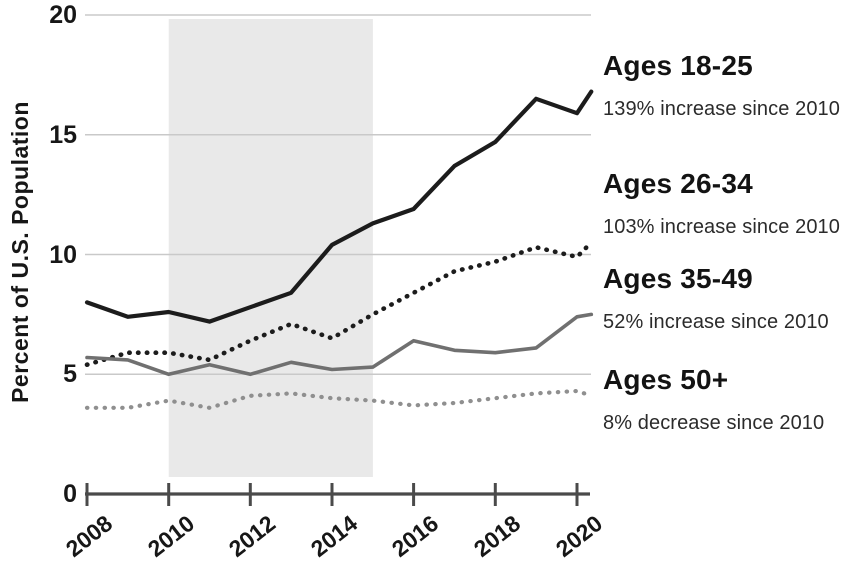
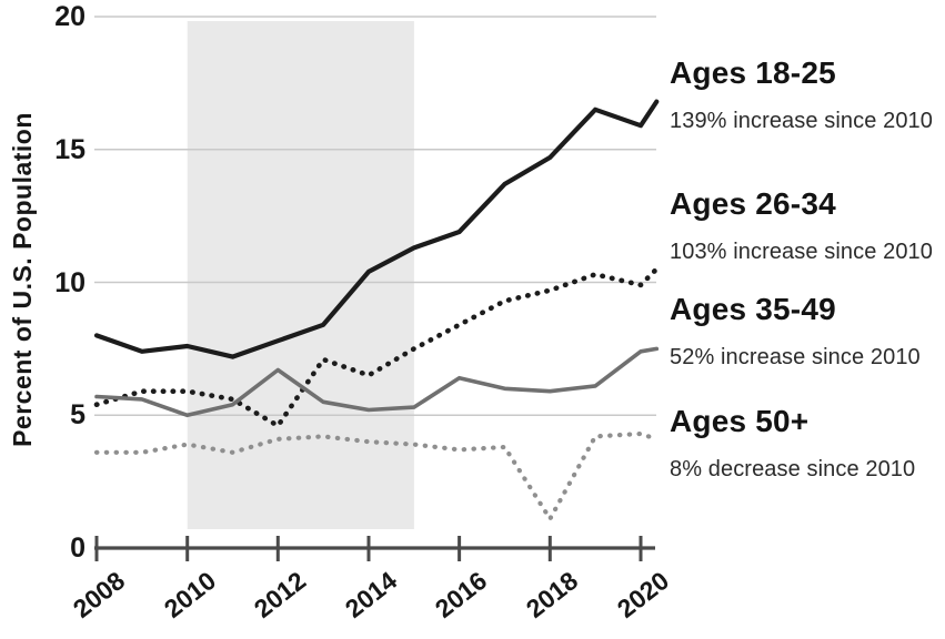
Ages 26-34/2012: 6.4 -> 4.6
Ages 35-49/2012: 5.0 -> 6.7
Ages 50+/2018: 4.0 -> 1.1
